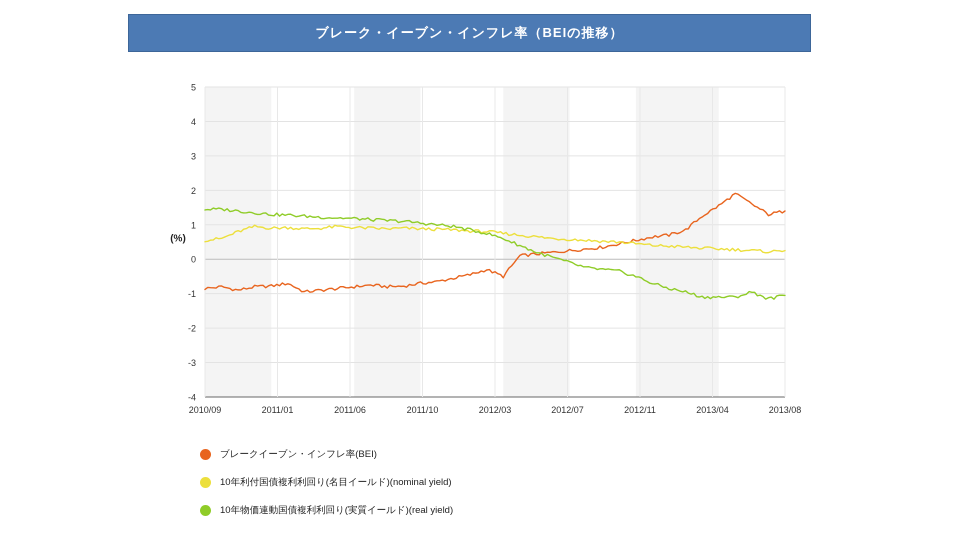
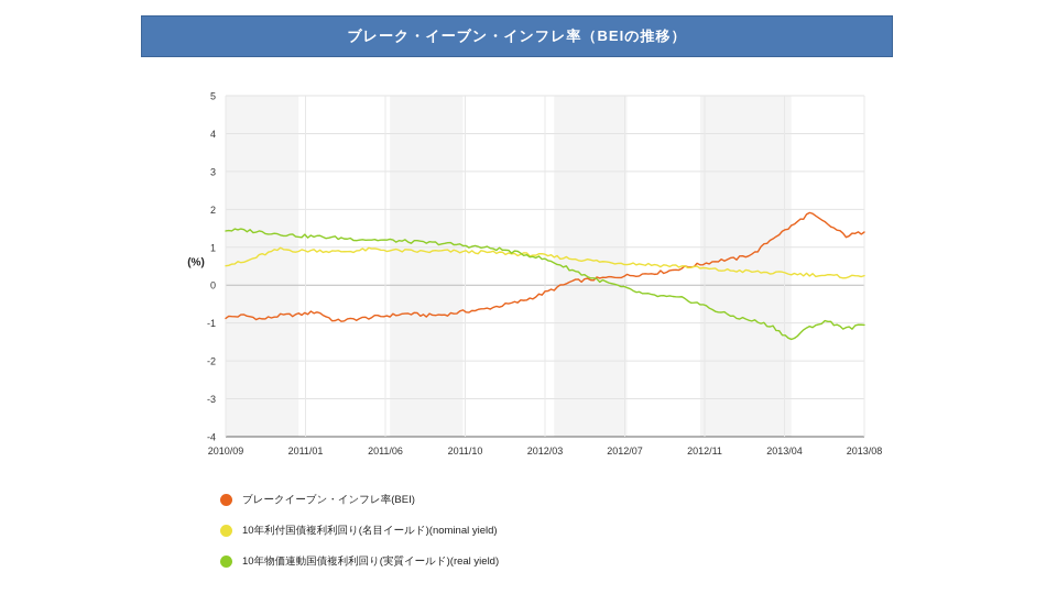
ブレークイーブン・インフレ率(BEI)/2012/03: -0.5 -> -0.1
10年物価連動国債複利利回り(実質イールド)(real yield)/2013/04: -1.1 -> -1.4
